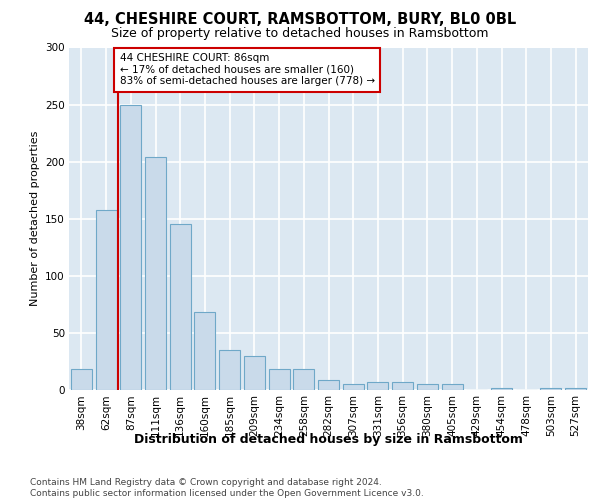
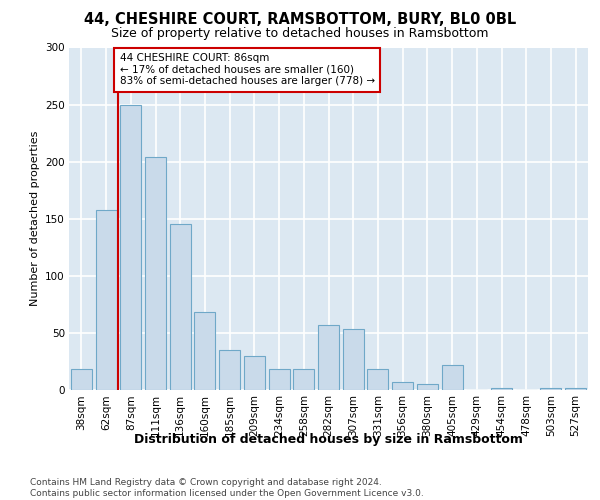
282sqm: 9 -> 57
307sqm: 5 -> 53
331sqm: 7 -> 18
405sqm: 5 -> 22
